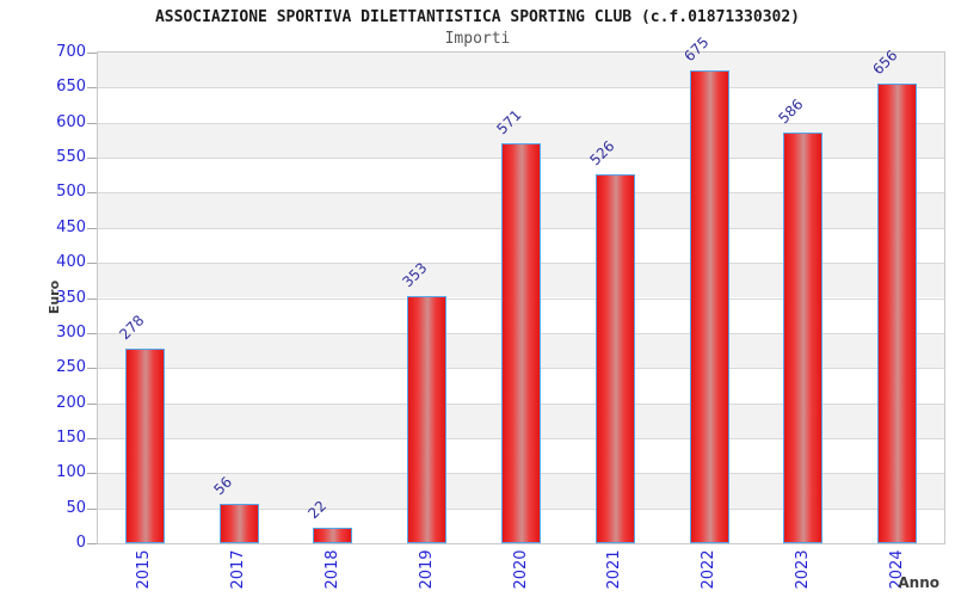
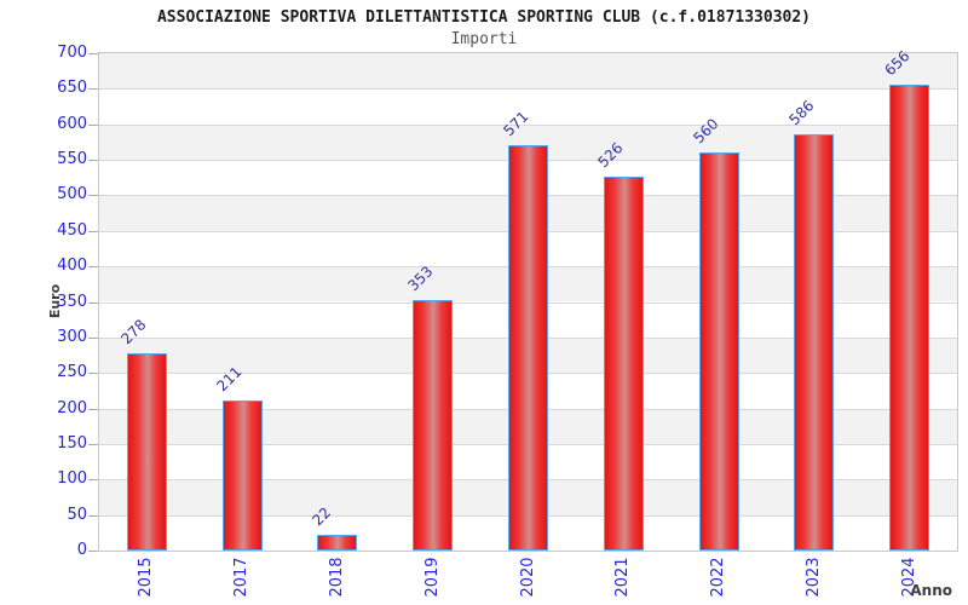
2017: 56 -> 211
2022: 675 -> 560
